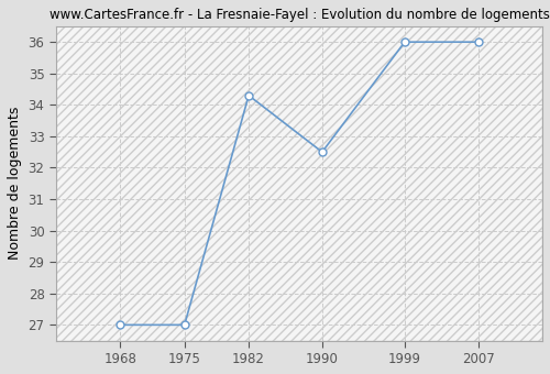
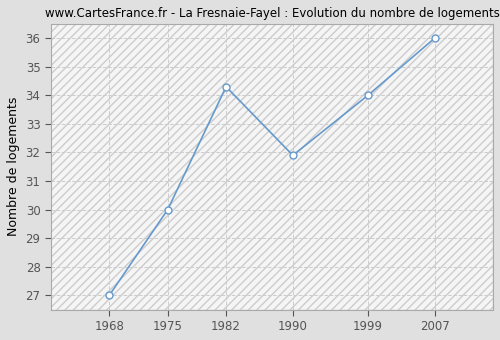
1975: 27.0 -> 30.0
1990: 32.5 -> 31.9
1999: 36.0 -> 34.0
